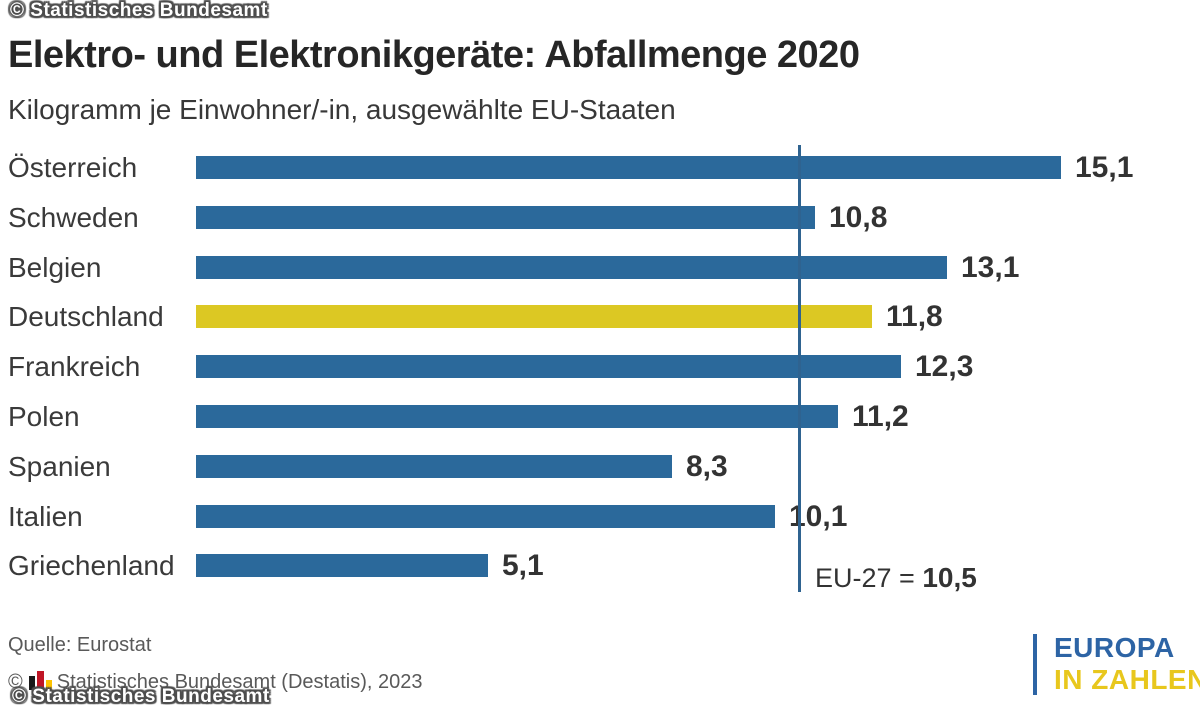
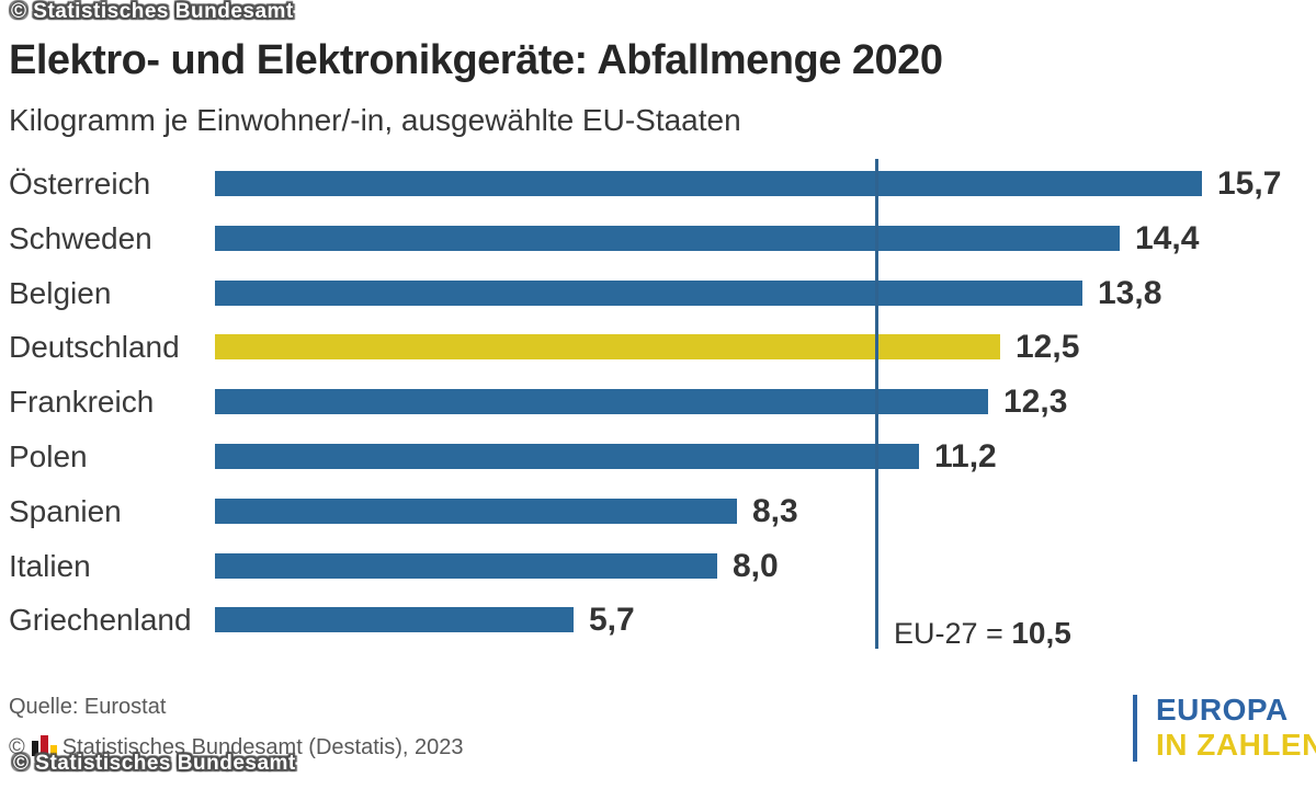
Österreich: 15,1 -> 15,7
Schweden: 10,8 -> 14,4
Belgien: 13,1 -> 13,8
Deutschland: 11,8 -> 12,5
Italien: 10,1 -> 8,0
Griechenland: 5,1 -> 5,7
